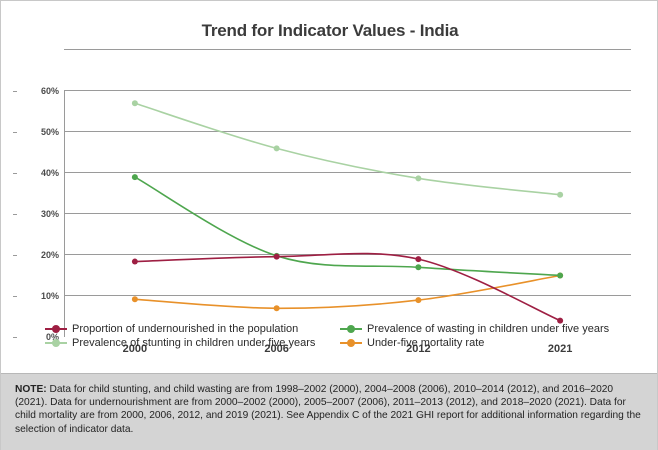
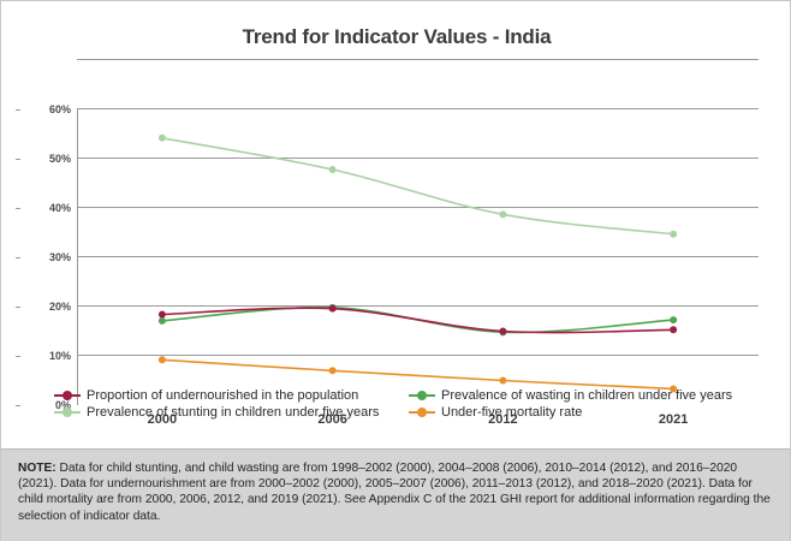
Prevalence of wasting in children under five years/2000: 39% -> 17%
Prevalence of stunting in children under five years/2000: 57% -> 54%
Prevalence of stunting in children under five years/2006: 46% -> 48%
Proportion of undernourished in the population/2012: 19% -> 15%
Prevalence of wasting in children under five years/2012: 17% -> 15%
Under-five mortality rate/2012: 9% -> 5%
Proportion of undernourished in the population/2021: 4% -> 15%
Prevalence of wasting in children under five years/2021: 15% -> 17%
Under-five mortality rate/2021: 15% -> 3%
